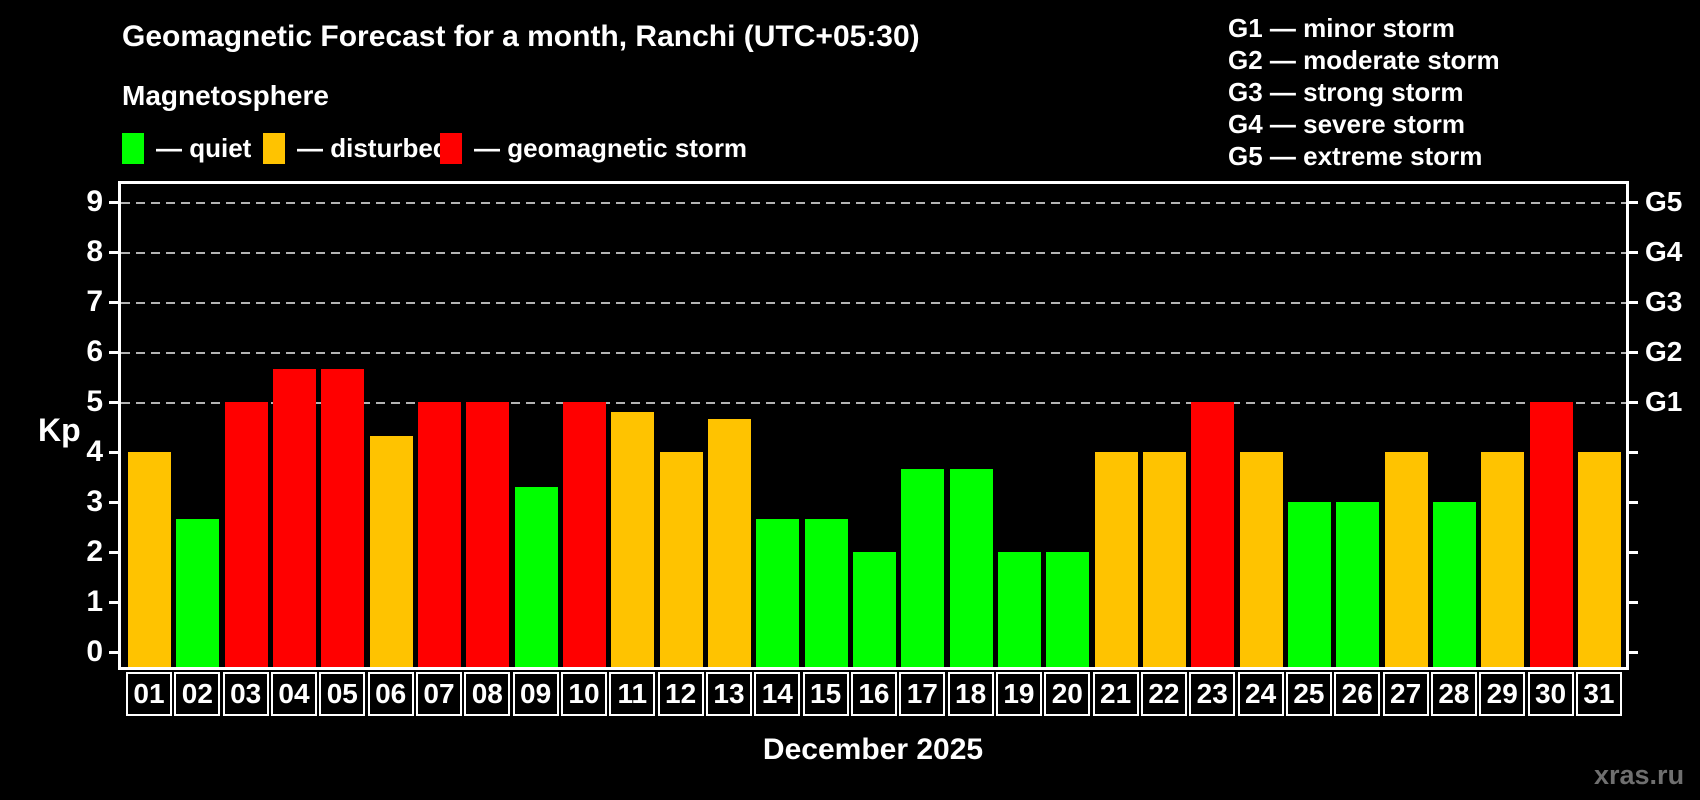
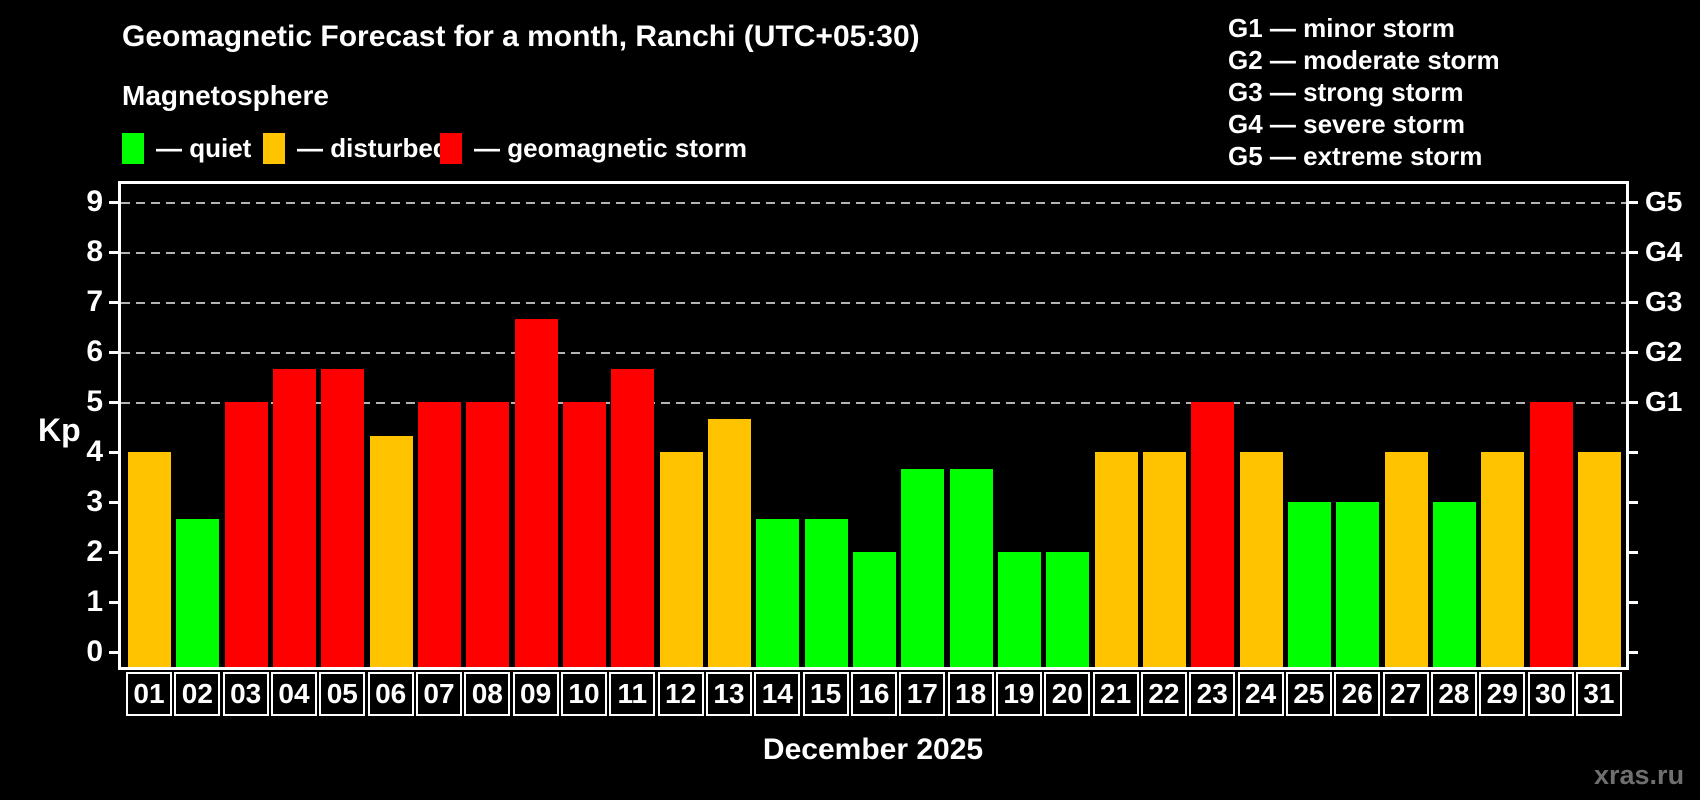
09: 3.3 -> 6.7
11: 4.8 -> 5.7
